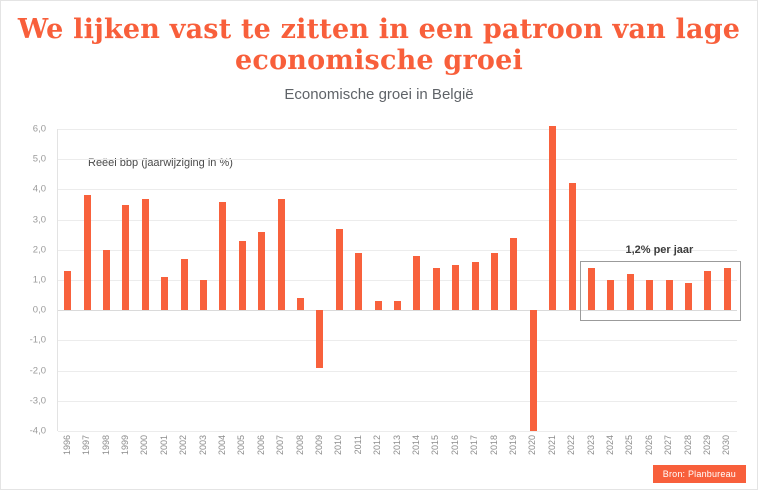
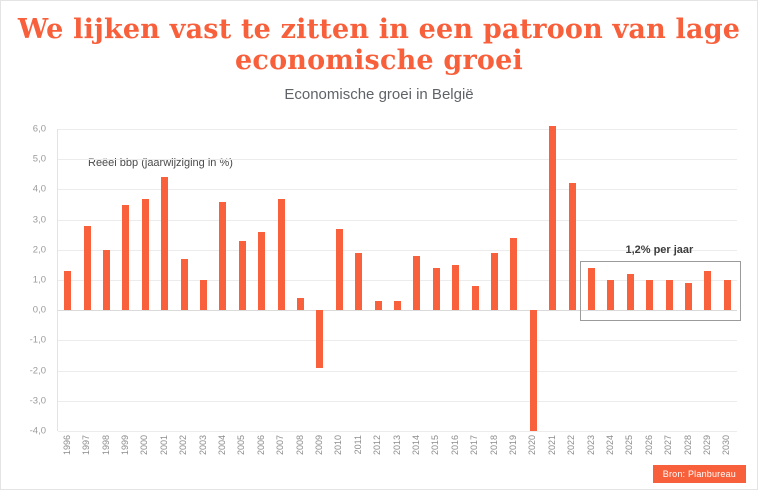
1997: 3,8 -> 2,8
2001: 1,1 -> 4,4
2017: 1,6 -> 0,8
2030: 1,4 -> 1,0
